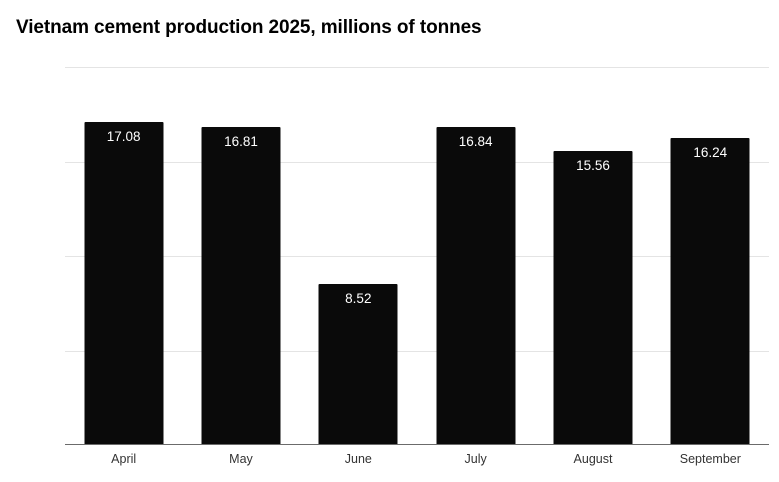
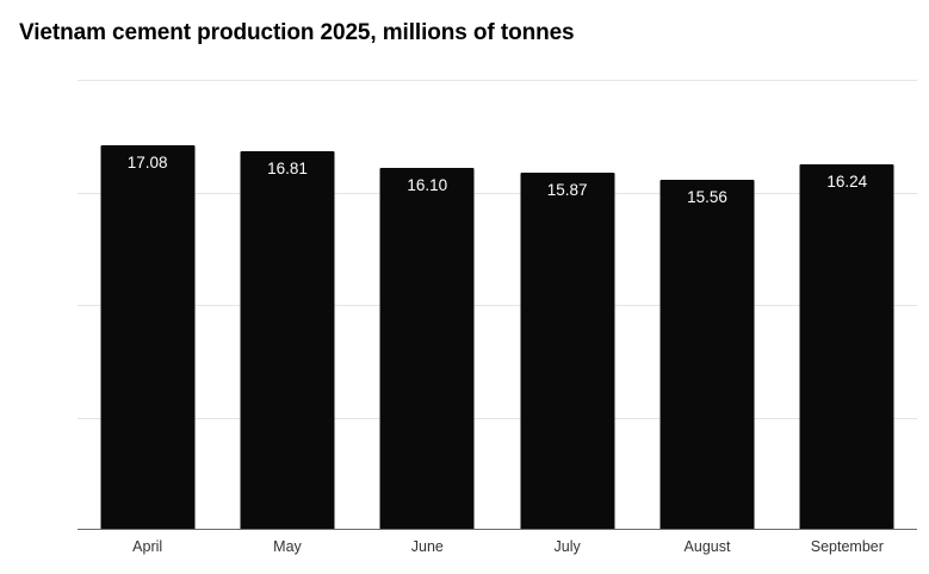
June: 8.52 -> 16.10
July: 16.84 -> 15.87
